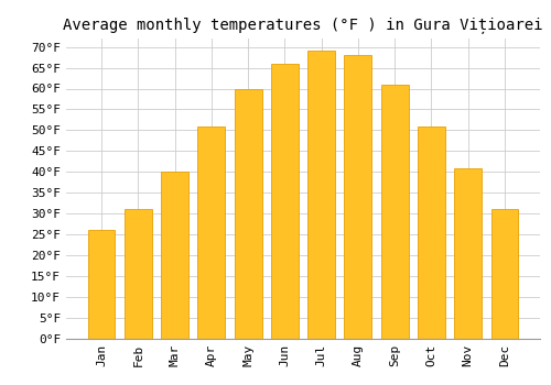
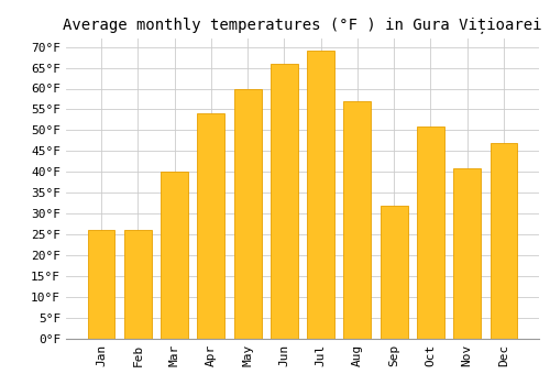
Feb: 31°F -> 26°F
Apr: 51°F -> 54°F
Aug: 68°F -> 57°F
Sep: 61°F -> 32°F
Dec: 31°F -> 47°F
